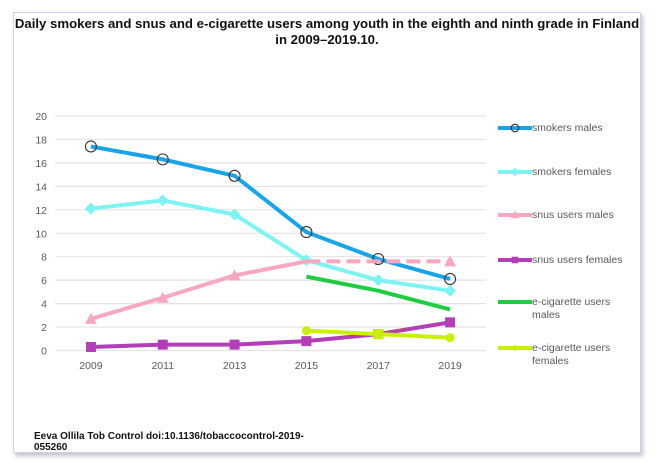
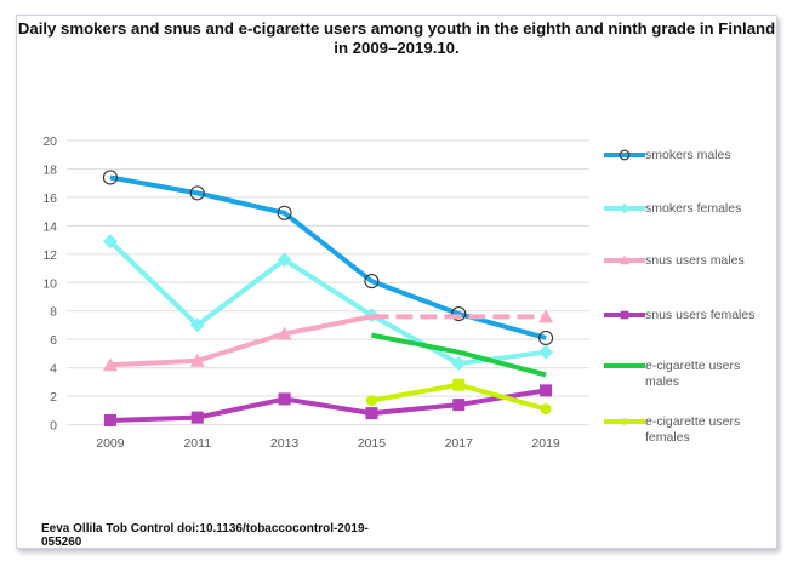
smokers females/2009: 12.1 -> 12.9
snus users males/2009: 2.7 -> 4.2
smokers females/2011: 12.8 -> 7.0
snus users females/2013: 0.5 -> 1.8
smokers females/2017: 6.0 -> 4.3
e-cigarette users females/2017: 1.4 -> 2.8
